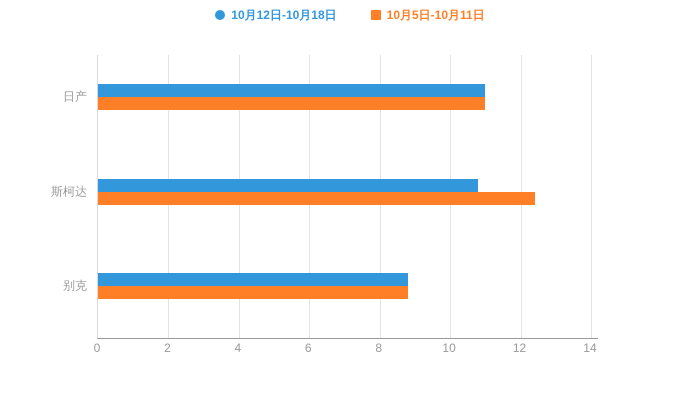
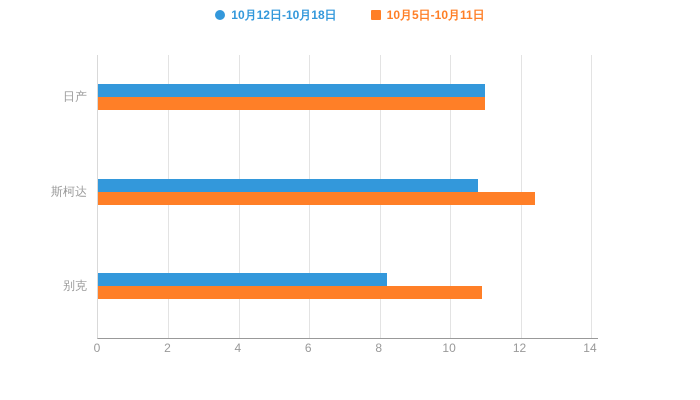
10月12日-10月18日/别克: 8.8 -> 8.2
10月5日-10月11日/别克: 8.8 -> 10.9
